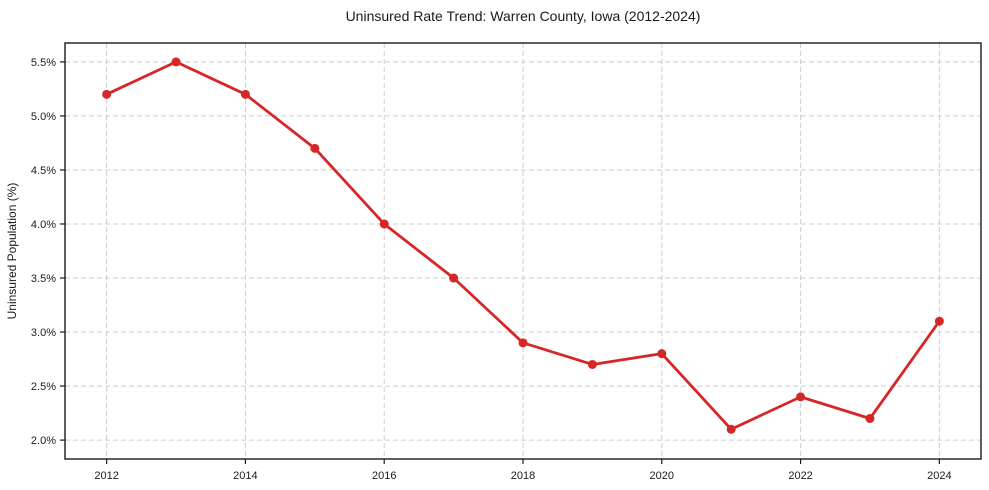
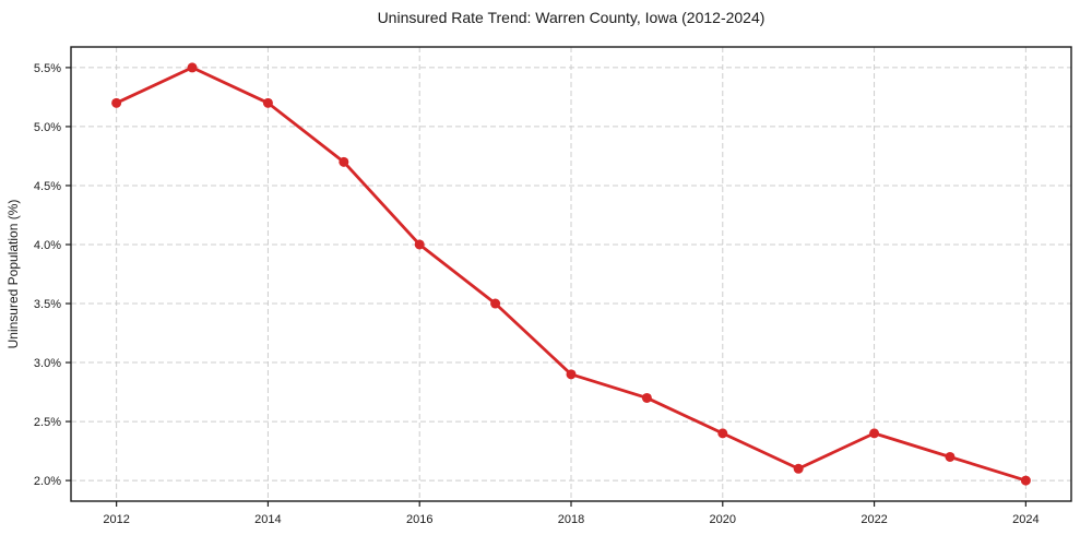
2020: 2.8% -> 2.4%
2024: 3.1% -> 2.0%
